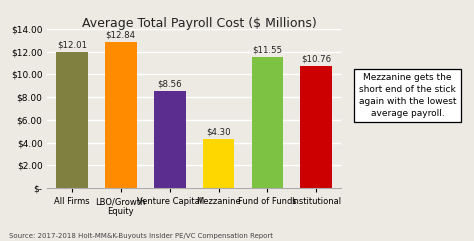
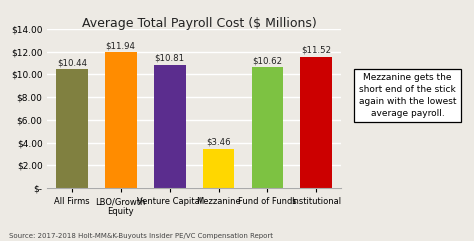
All Firms: $12.01 -> $10.44
LBO/Growth Equity: $12.84 -> $11.94
Venture Capital: $8.56 -> $10.81
Mezzanine: $4.30 -> $3.46
Fund of Funds: $11.55 -> $10.62
Institutional: $10.76 -> $11.52
